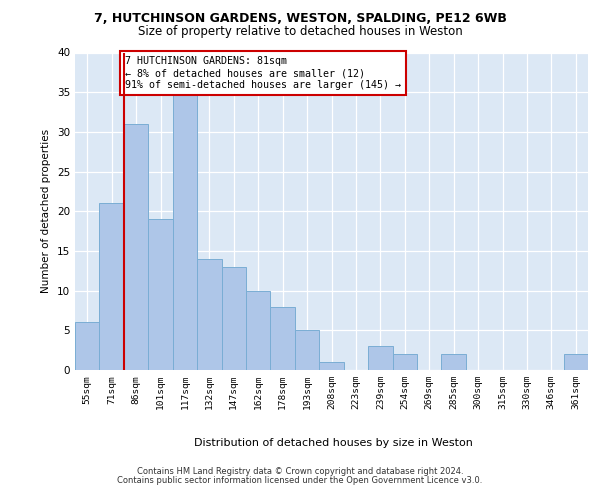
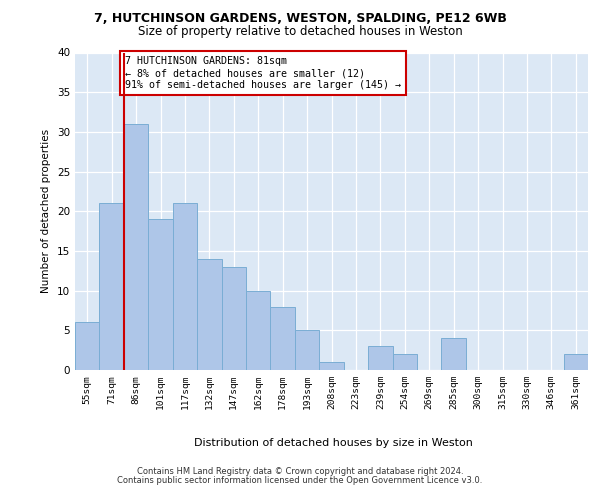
117sqm: 35 -> 21
285sqm: 2 -> 4
